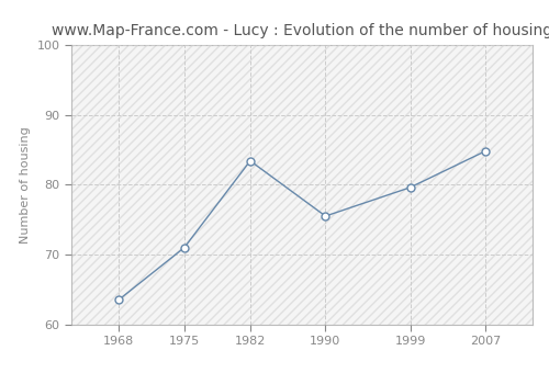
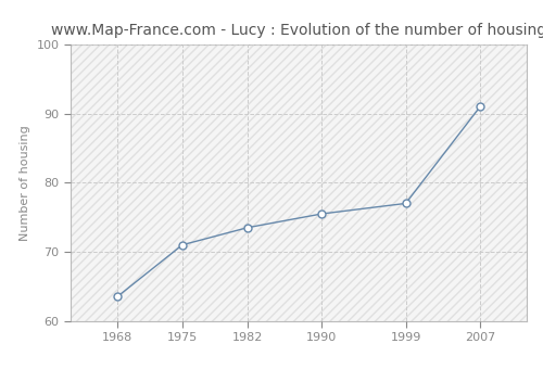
1982: 83.4 -> 73.5
1999: 79.6 -> 77.0
2007: 84.8 -> 91.0
